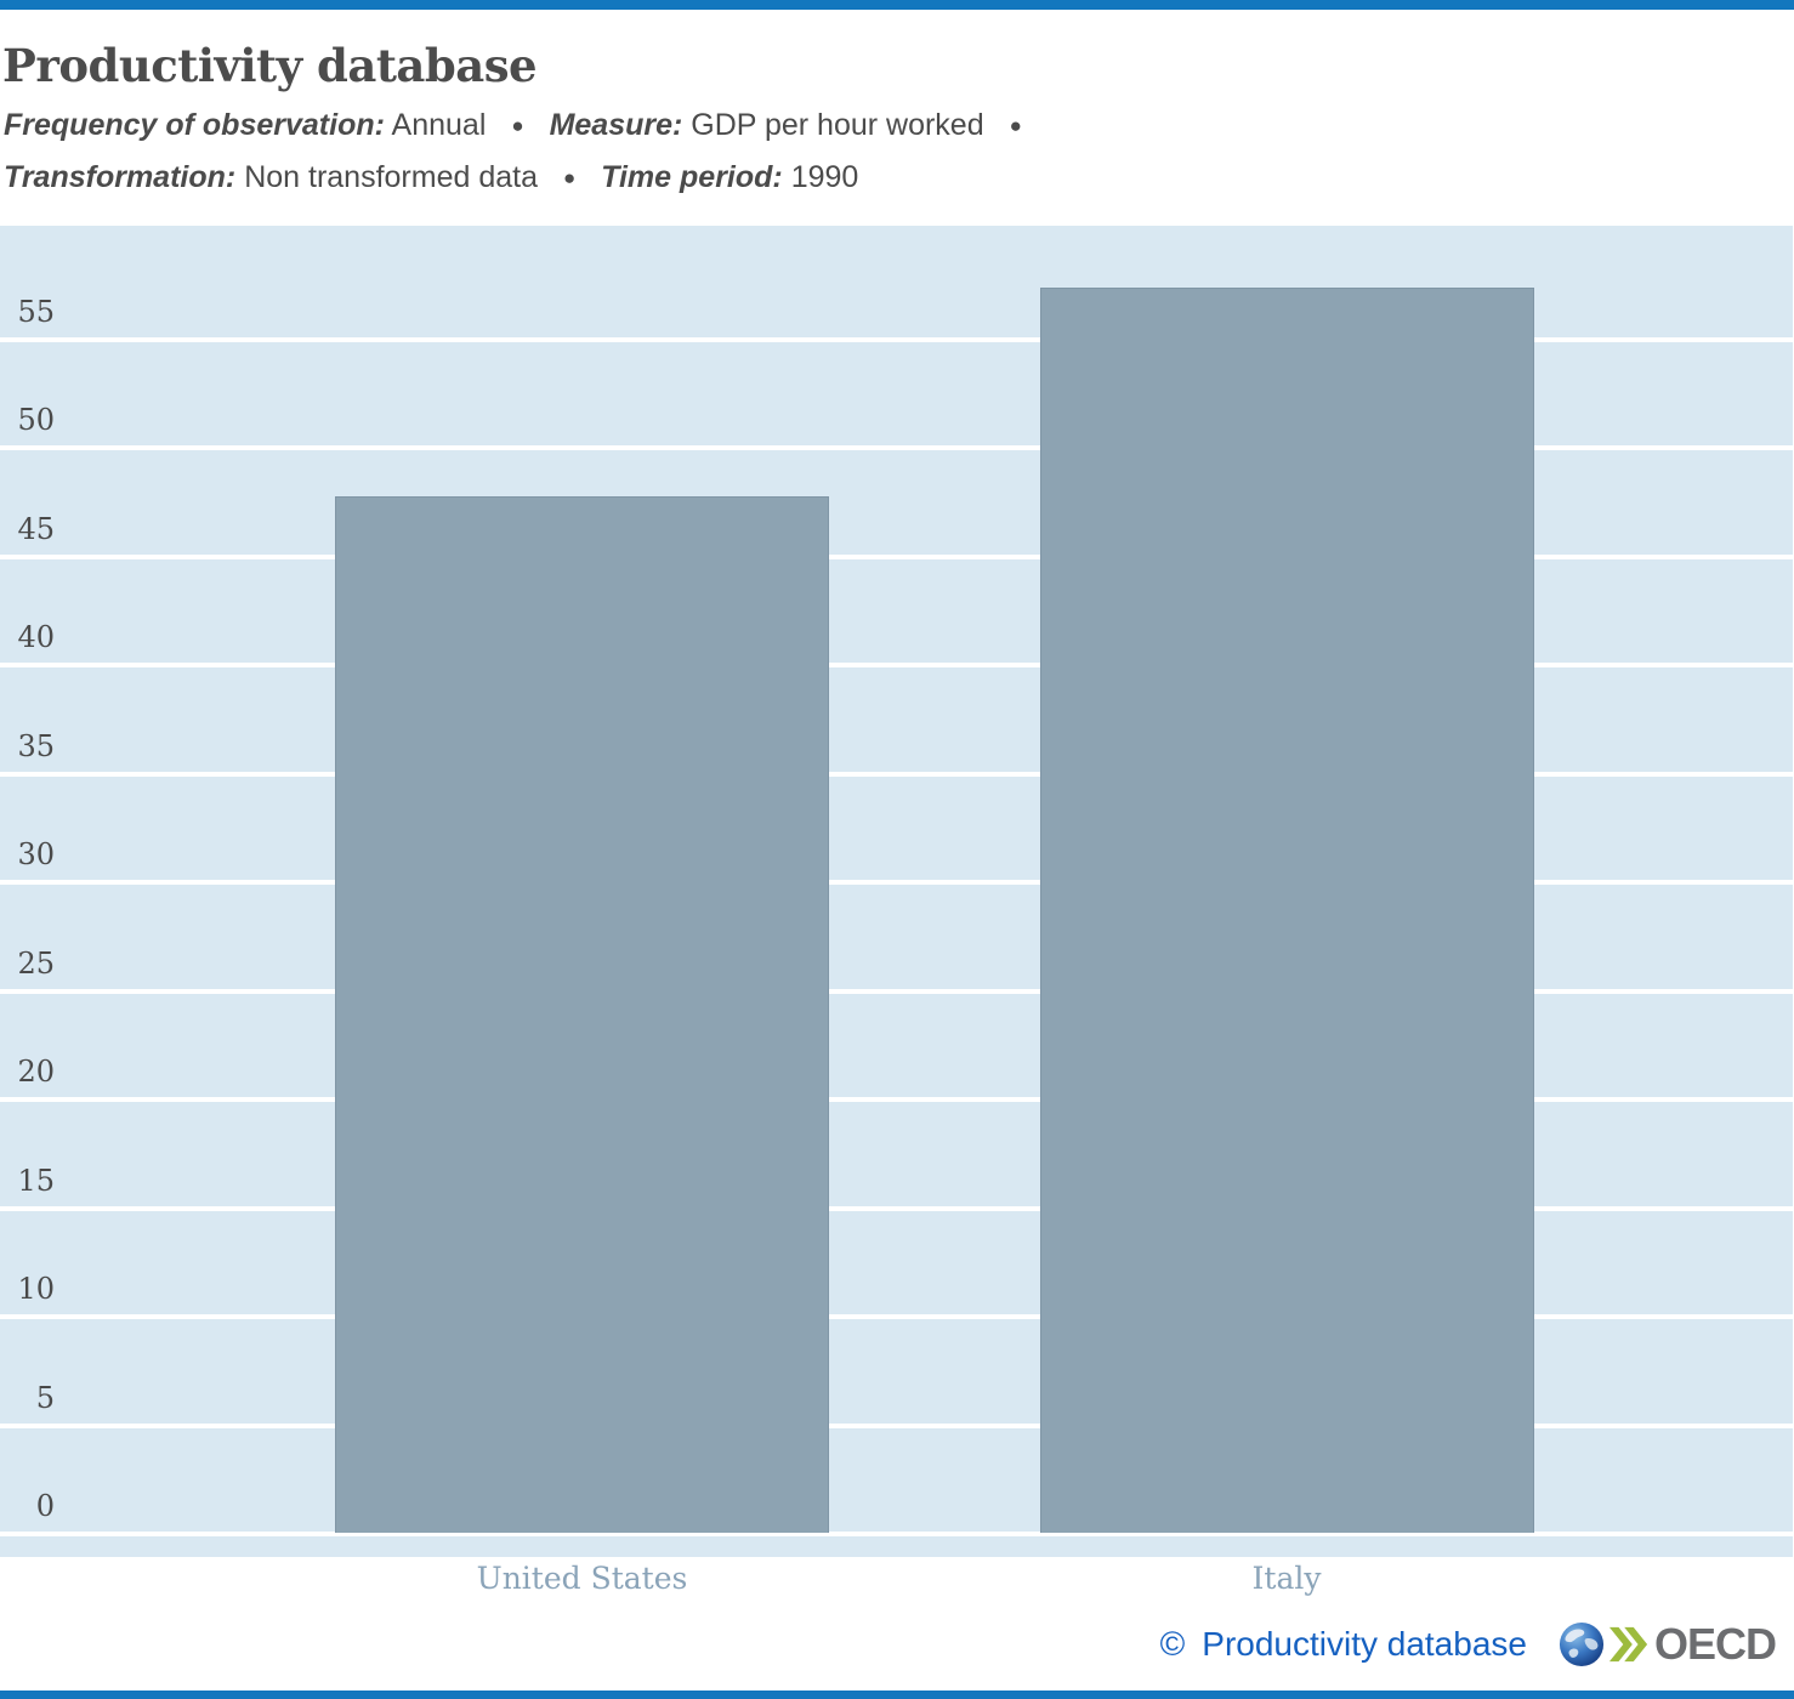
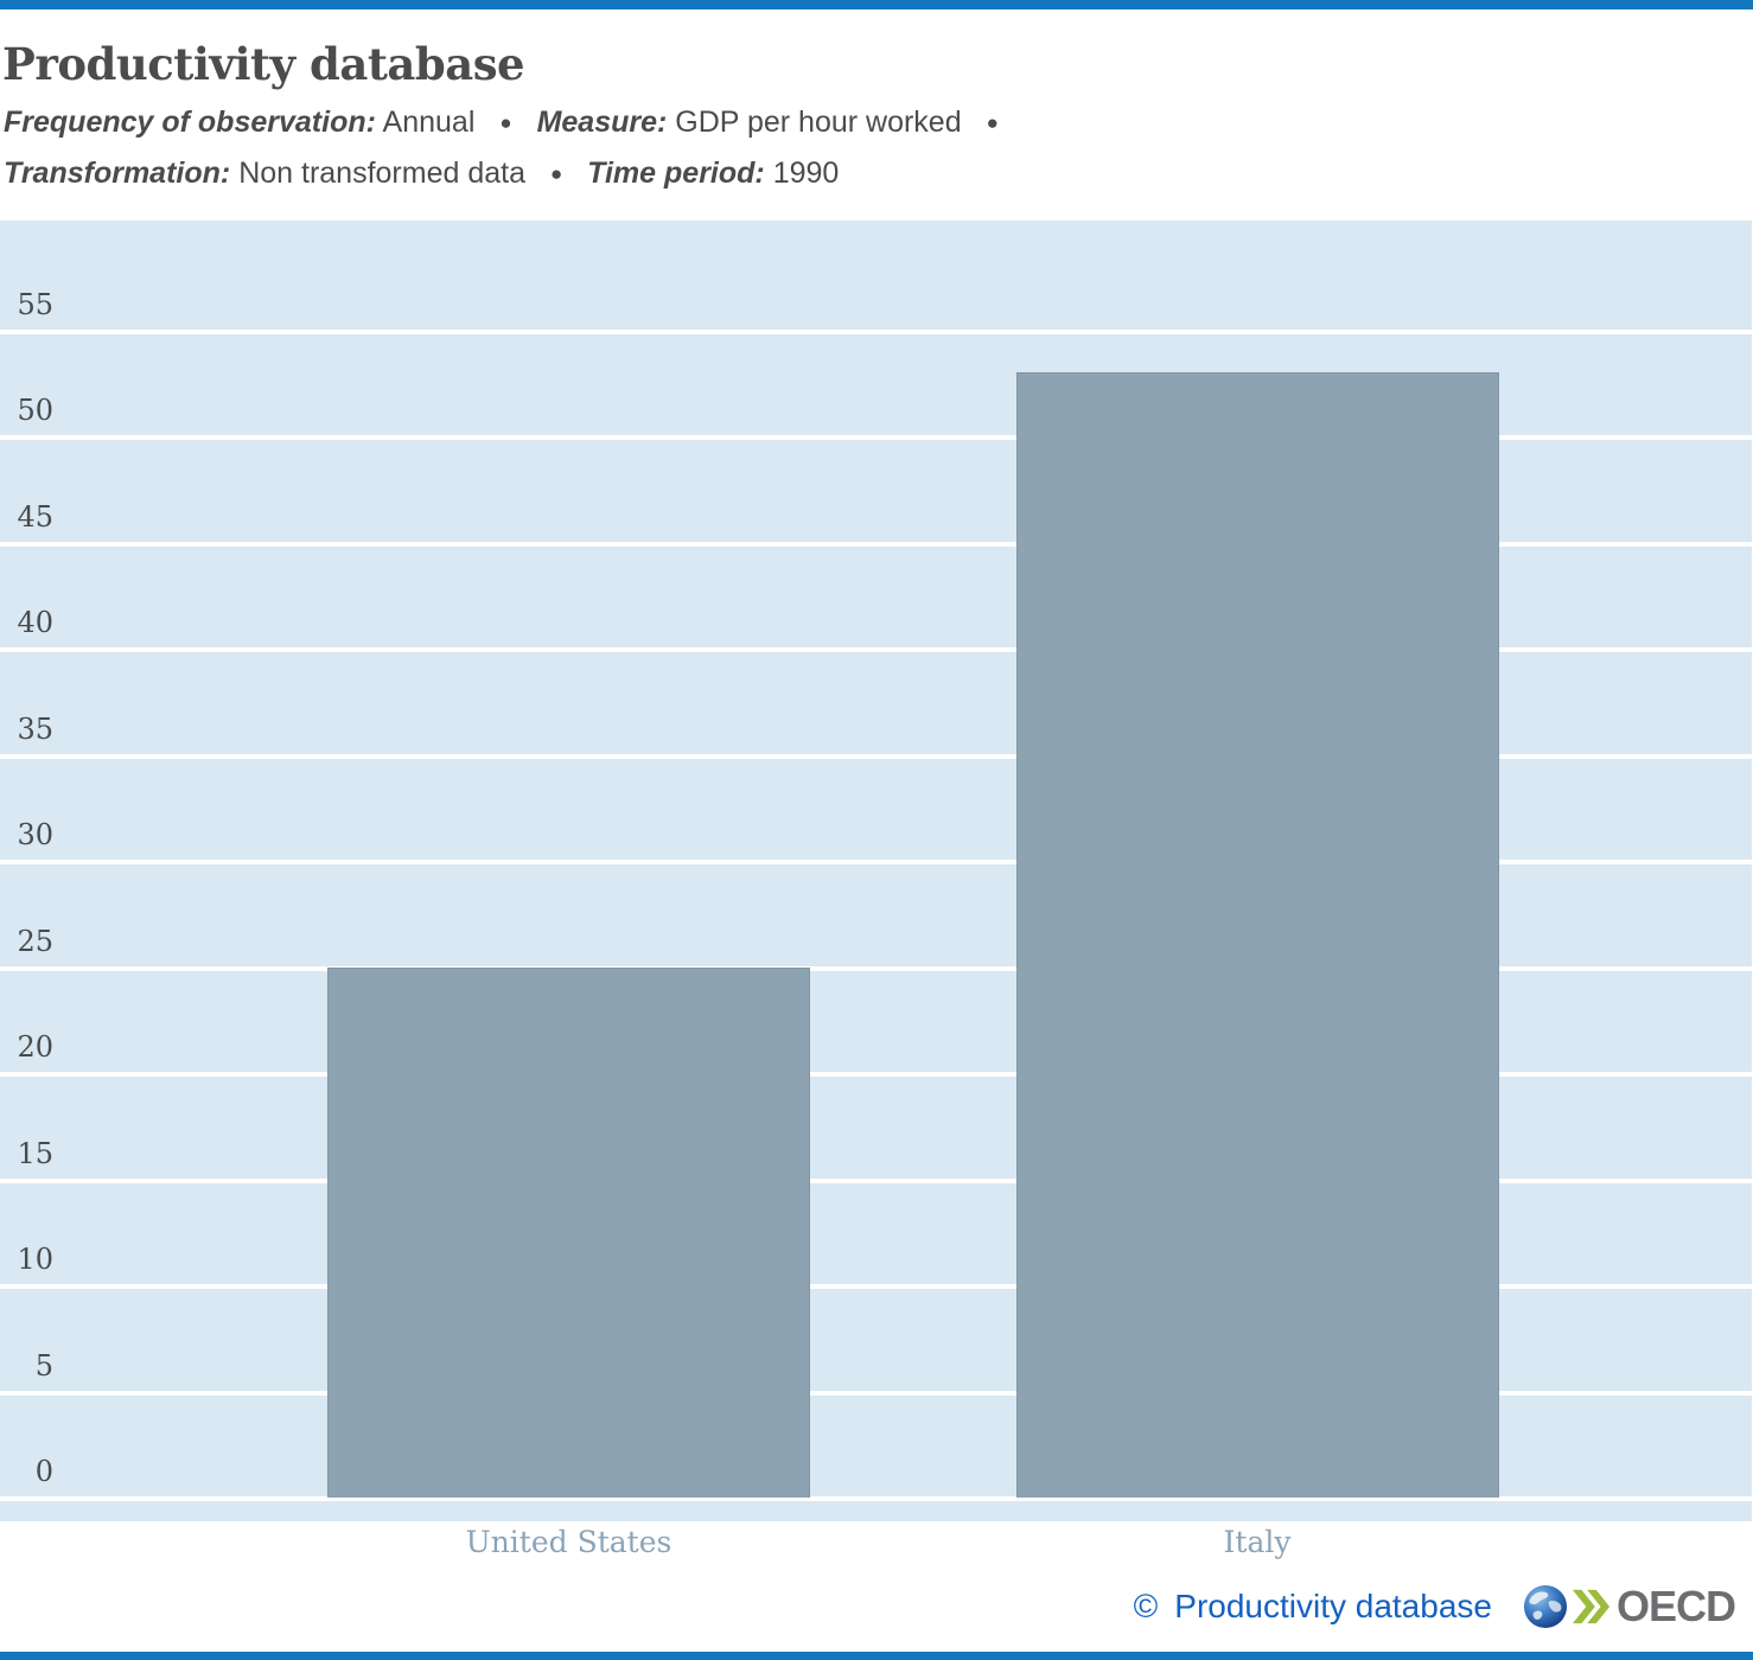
United States: 47.7 -> 25.0
Italy: 57.3 -> 53.0
